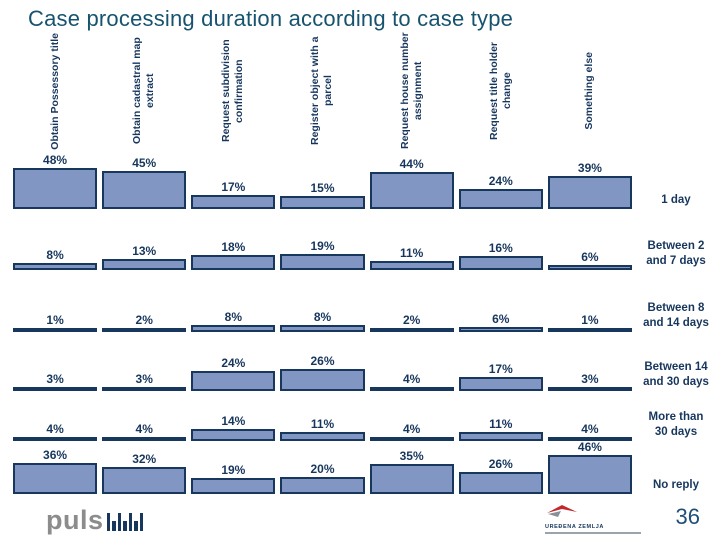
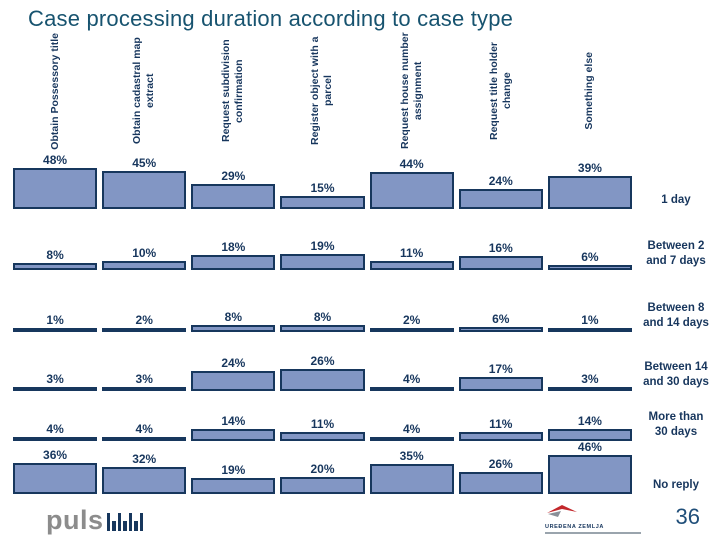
Between 2 and 7 days/Obtain cadastral map extract: 13% -> 10%
1 day/Request subdivision confirmation: 17% -> 29%
More than 30 days/Something else: 4% -> 14%
